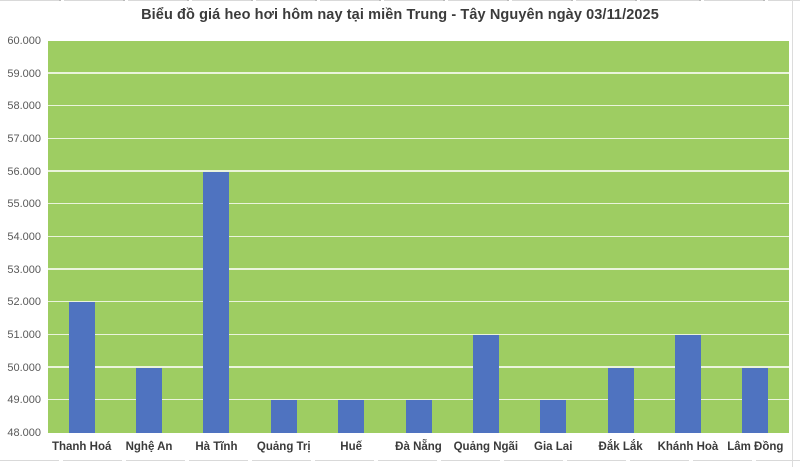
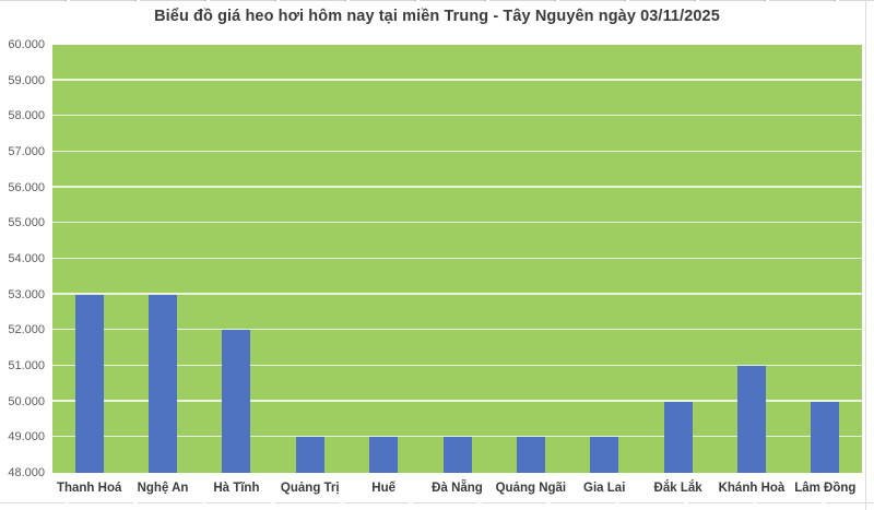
Thanh Hoá: 52000 -> 53000
Nghệ An: 50000 -> 53000
Hà Tĩnh: 56000 -> 52000
Quảng Ngãi: 51000 -> 49000
